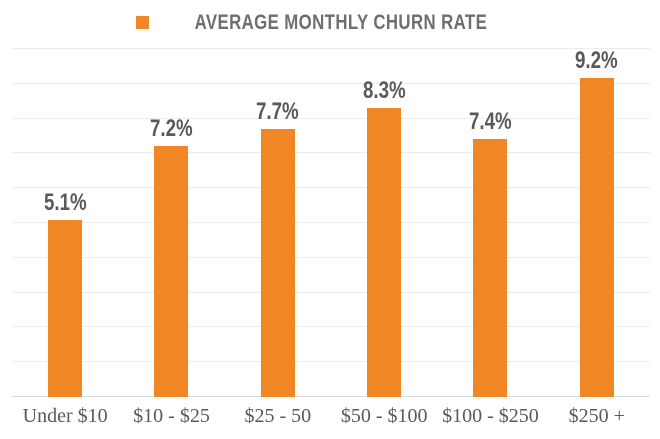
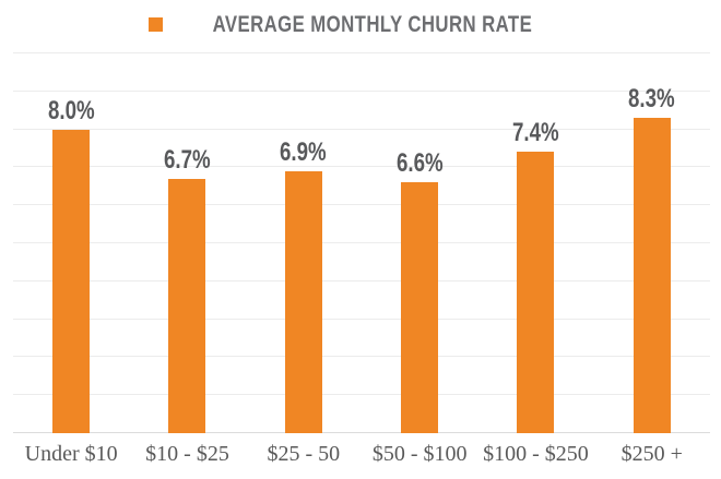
Under $10: 5.1% -> 8.0%
$10 - $25: 7.2% -> 6.7%
$25 - 50: 7.7% -> 6.9%
$50 - $100: 8.3% -> 6.6%
$250 +: 9.2% -> 8.3%
